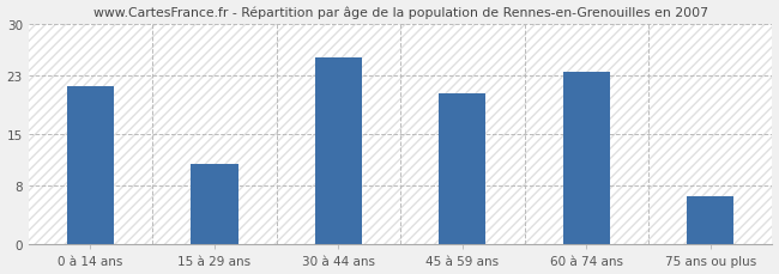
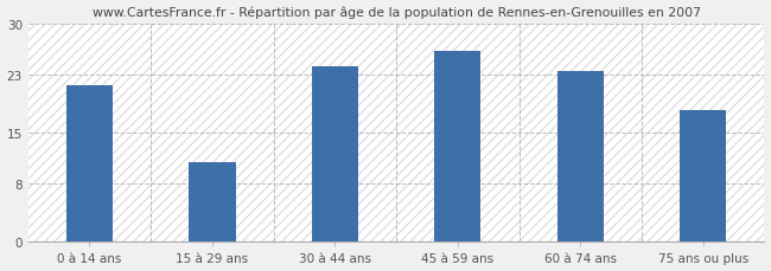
30 à 44 ans: 25.5 -> 24.2
45 à 59 ans: 20.5 -> 26.2
75 ans ou plus: 6.5 -> 18.2
